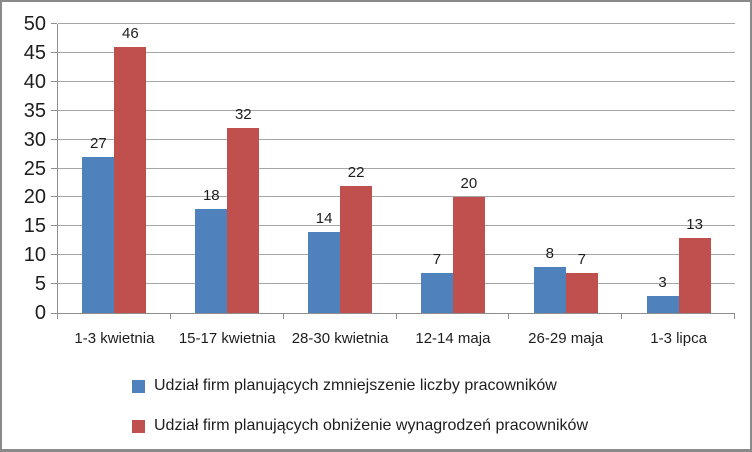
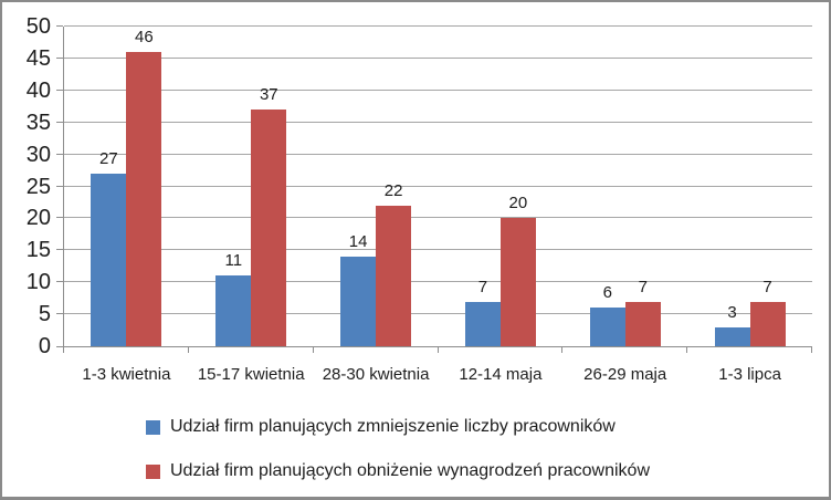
Udział firm planujących zmniejszenie liczby pracowników/15-17 kwietnia: 18 -> 11
Udział firm planujących obniżenie wynagrodzeń pracowników/15-17 kwietnia: 32 -> 37
Udział firm planujących zmniejszenie liczby pracowników/26-29 maja: 8 -> 6
Udział firm planujących obniżenie wynagrodzeń pracowników/1-3 lipca: 13 -> 7
